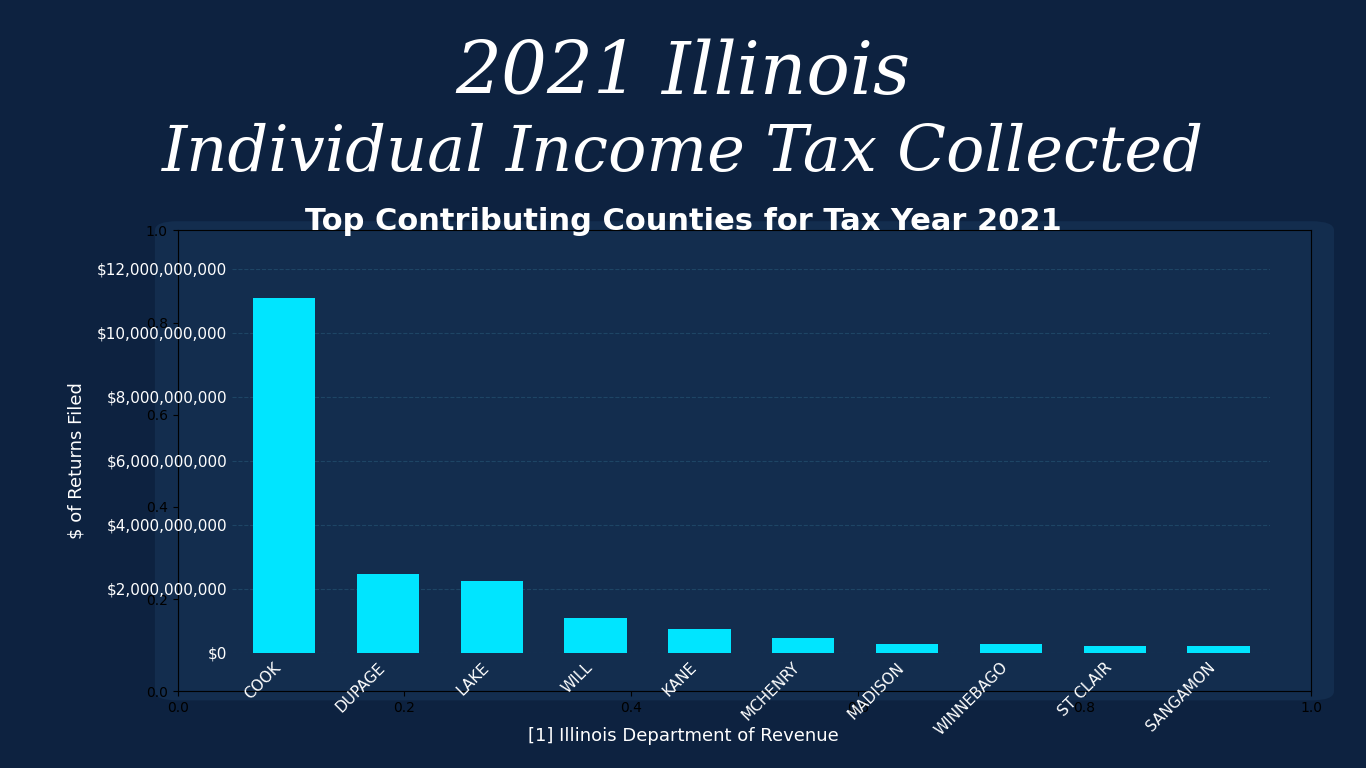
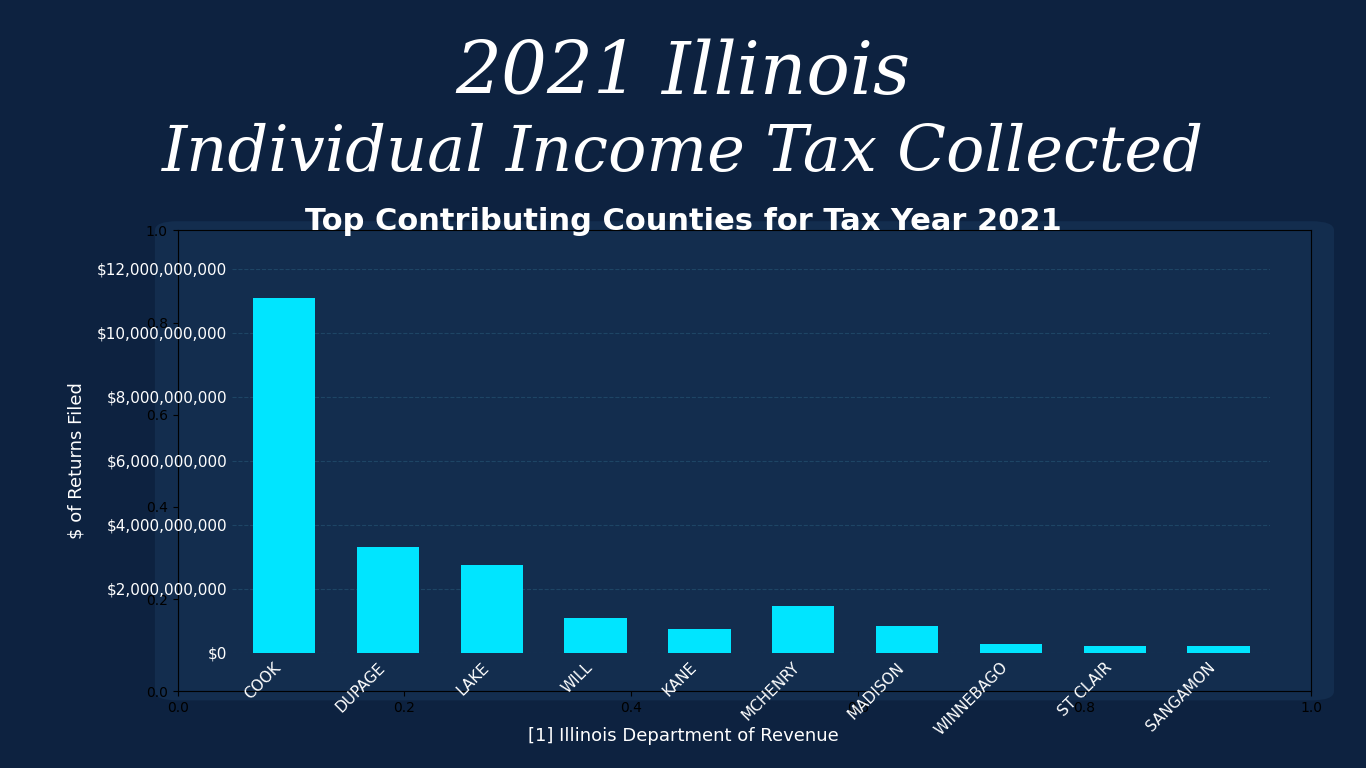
DUPAGE: $2,450,000,000 -> $3,300,000,000
LAKE: $2,250,000,000 -> $2,750,000,000
MCHENRY: $450,000,000 -> $1,450,000,000
MADISON: $280,000,000 -> $850,000,000
